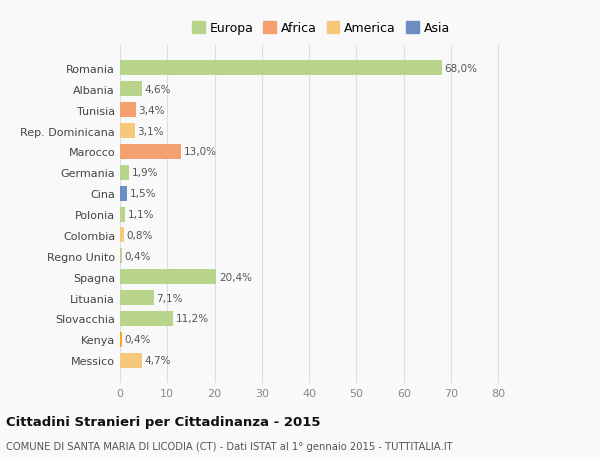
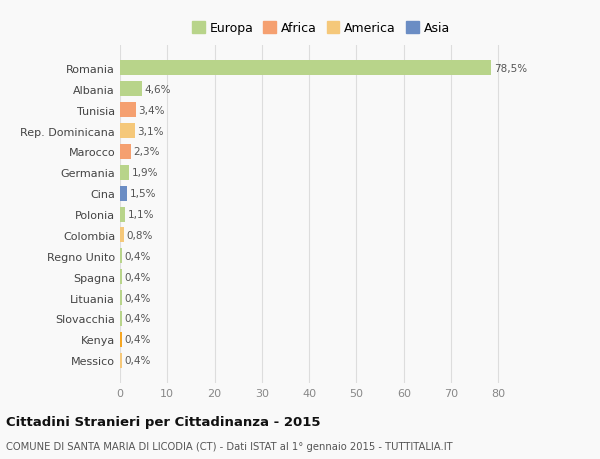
Romania: 68,0% -> 78,5%
Marocco: 13,0% -> 2,3%
Spagna: 20,4% -> 0,4%
Lituania: 7,1% -> 0,4%
Slovacchia: 11,2% -> 0,4%
Messico: 4,7% -> 0,4%
